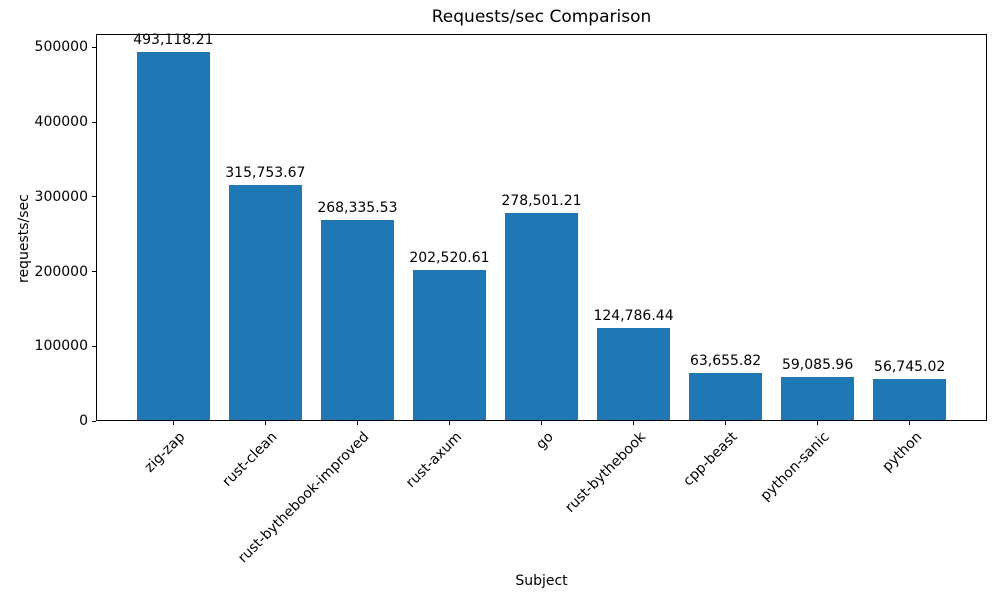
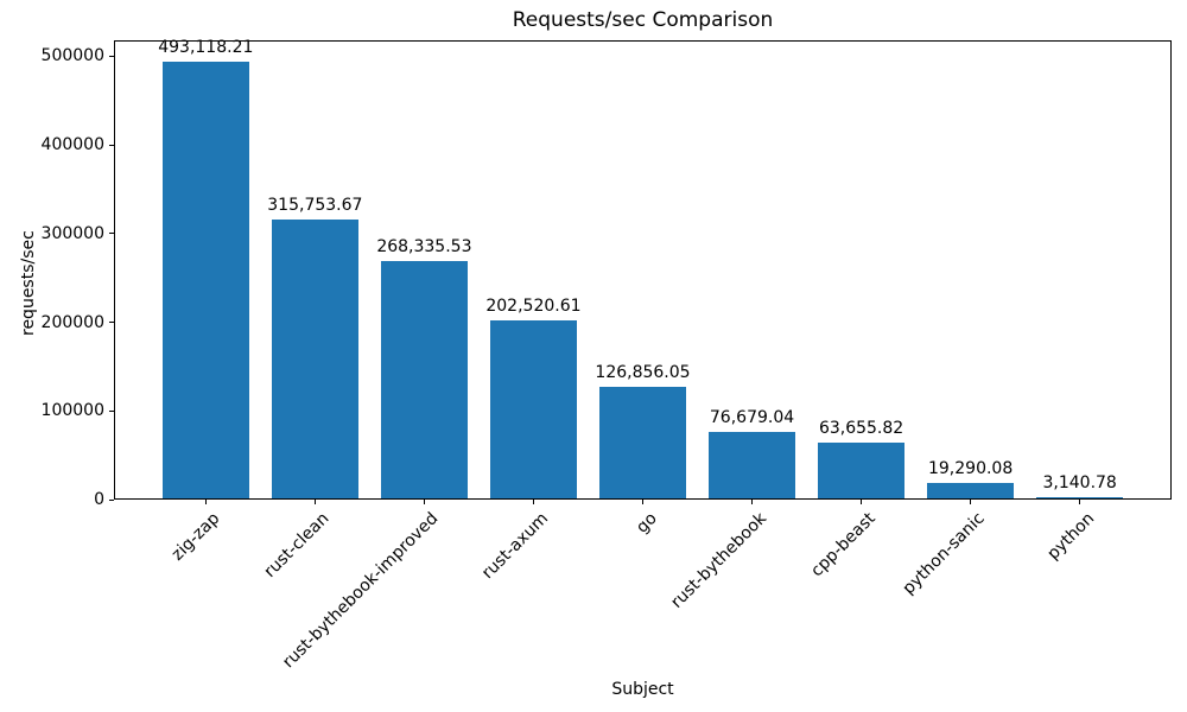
go: 278,501.21 -> 126,856.05
rust-bythebook: 124,786.44 -> 76,679.04
python-sanic: 59,085.96 -> 19,290.08
python: 56,745.02 -> 3,140.78
